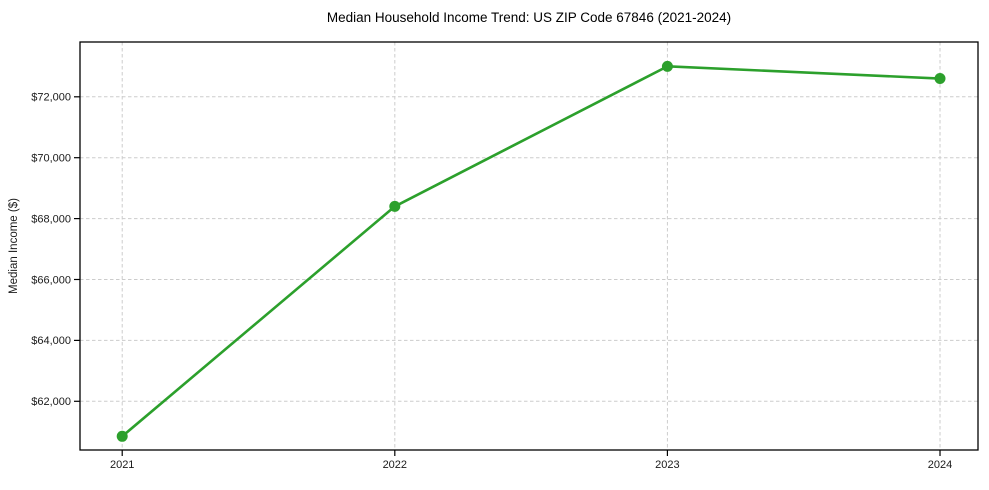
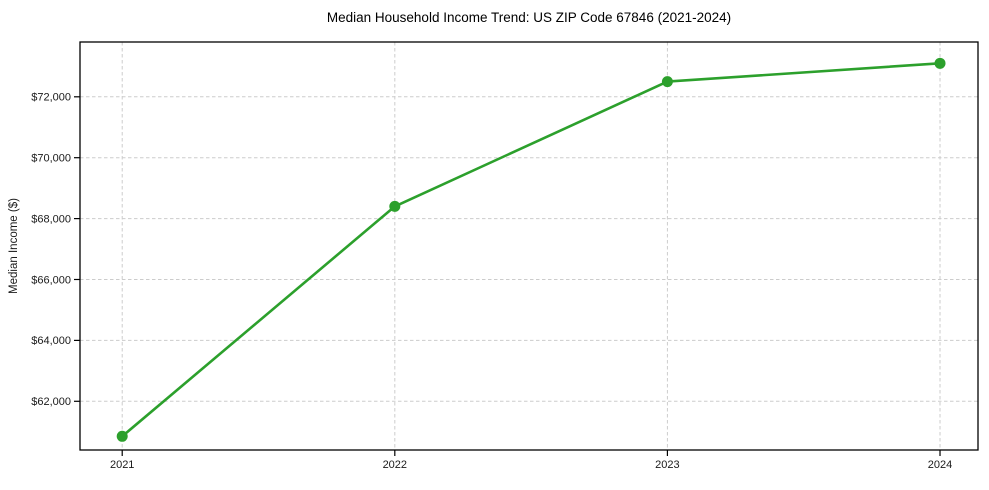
2023: $73000 -> $72500
2024: $72600 -> $73100
